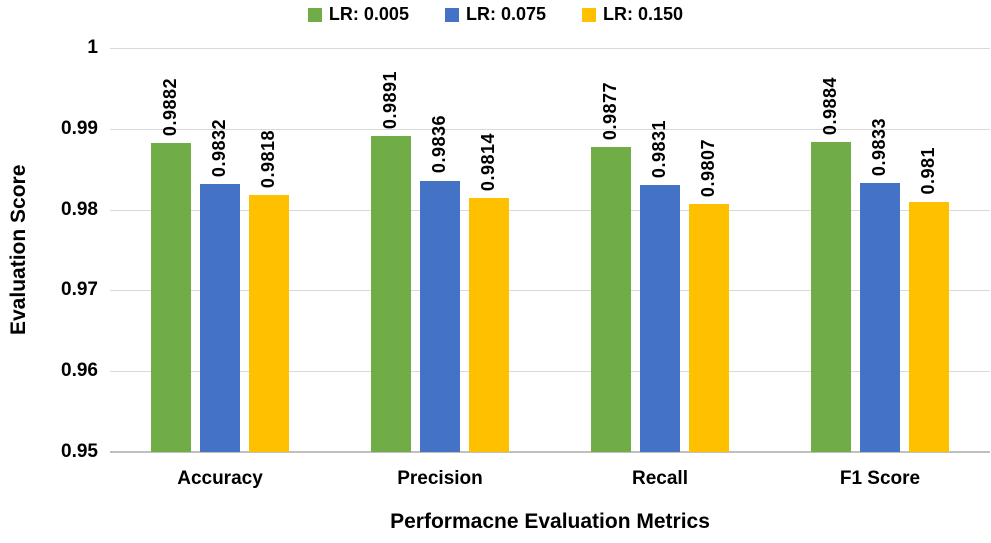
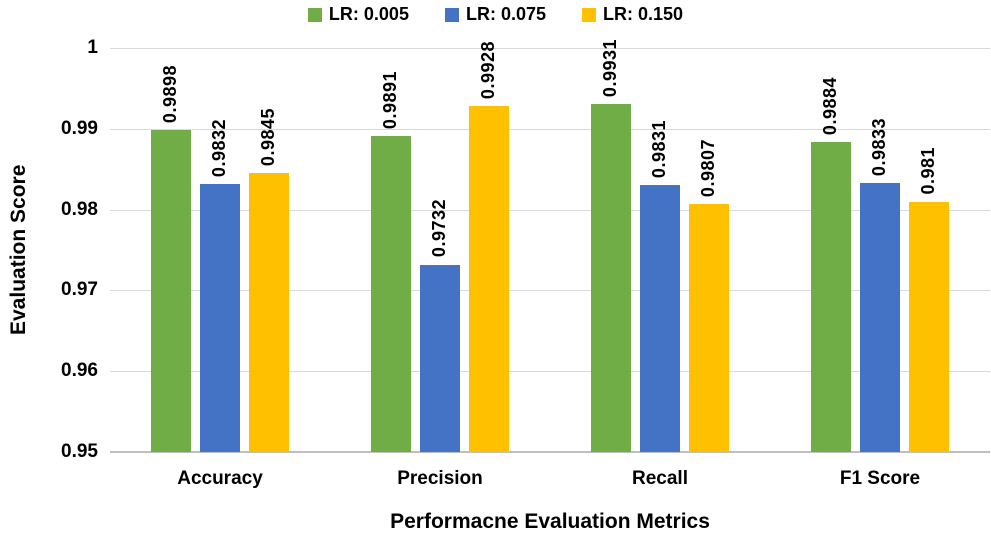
LR: 0.005/Accuracy: 0.9882 -> 0.9898
LR: 0.150/Accuracy: 0.9818 -> 0.9845
LR: 0.075/Precision: 0.9836 -> 0.9732
LR: 0.150/Precision: 0.9814 -> 0.9928
LR: 0.005/Recall: 0.9877 -> 0.9931
